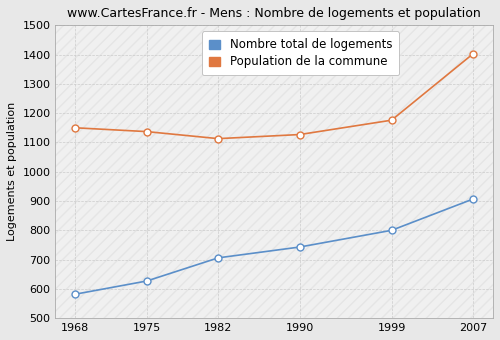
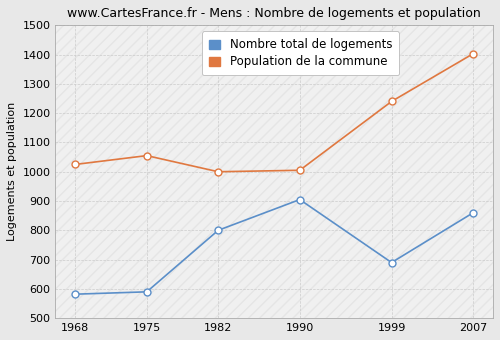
Population de la commune/1968: 1150 -> 1025
Nombre total de logements/1975: 627 -> 590
Population de la commune/1975: 1137 -> 1055
Nombre total de logements/1982: 706 -> 800
Population de la commune/1982: 1113 -> 1000
Nombre total de logements/1990: 743 -> 905
Population de la commune/1990: 1127 -> 1005
Nombre total de logements/1999: 800 -> 690
Population de la commune/1999: 1176 -> 1240
Nombre total de logements/2007: 907 -> 860
